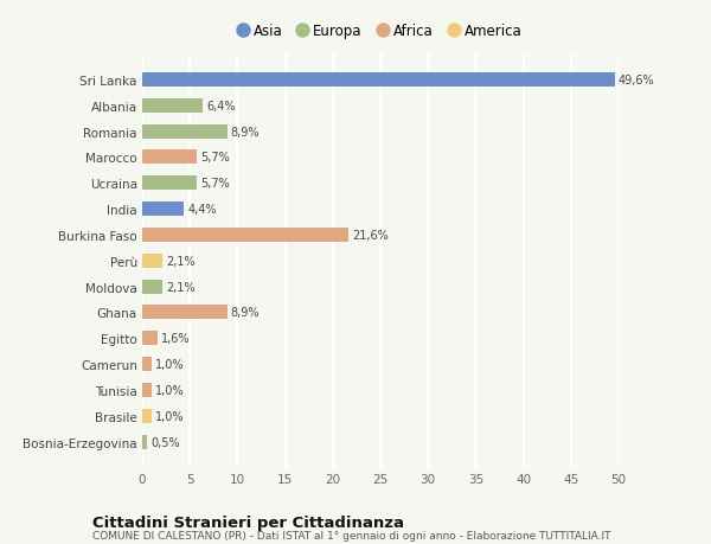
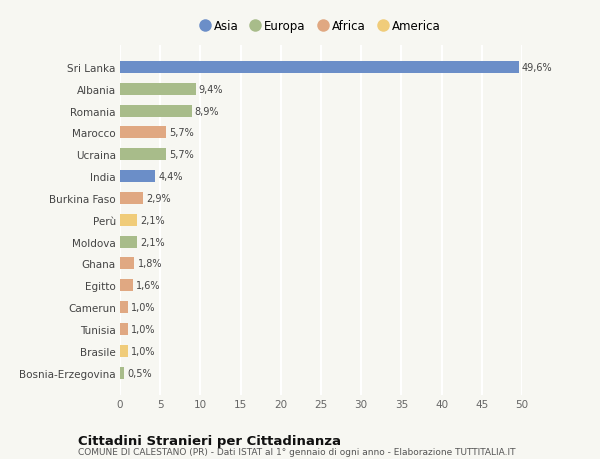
Albania: 6,4% -> 9,4%
Burkina Faso: 21,6% -> 2,9%
Ghana: 8,9% -> 1,8%
